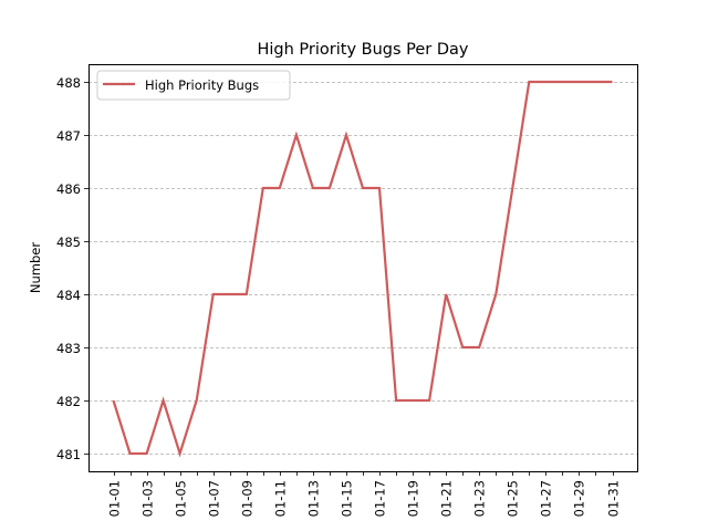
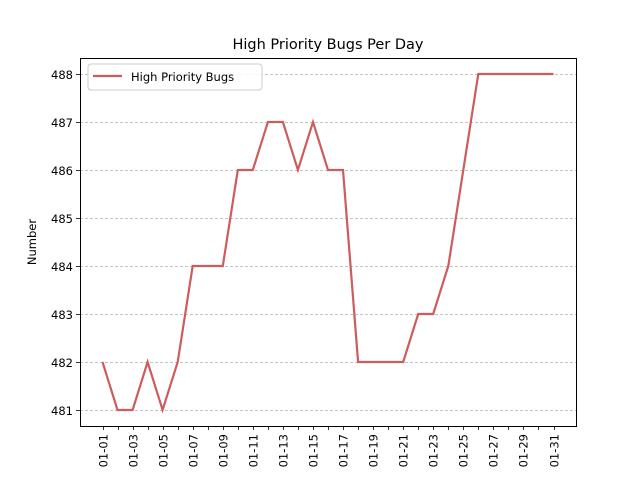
01-13: 486 -> 487
01-21: 484 -> 482
